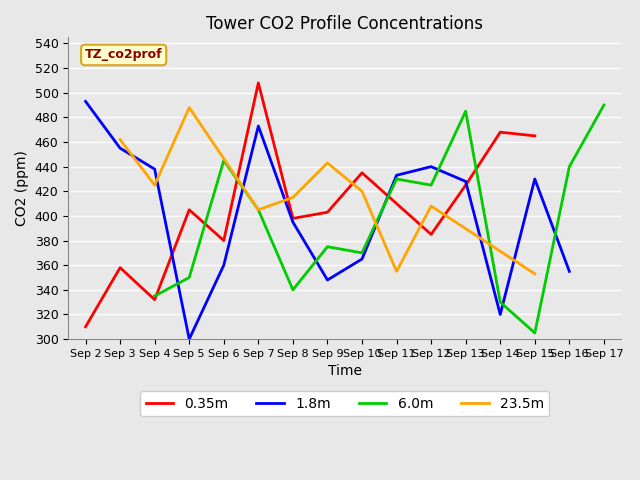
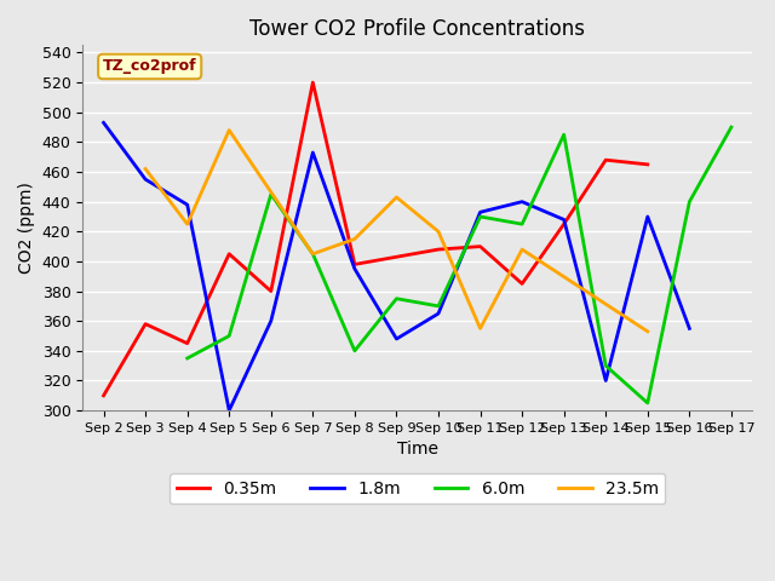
0.35m/Sep 4: 332 -> 345
0.35m/Sep 7: 508 -> 520
0.35m/Sep 10: 435 -> 408
